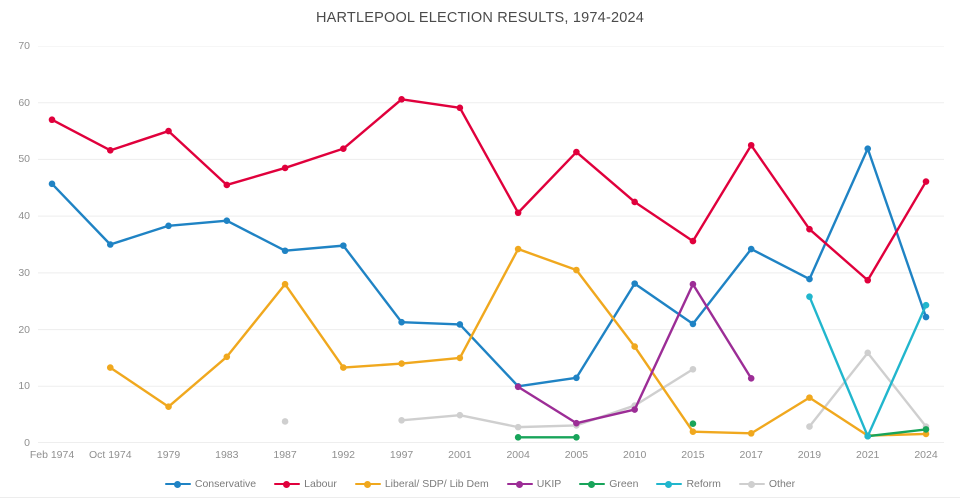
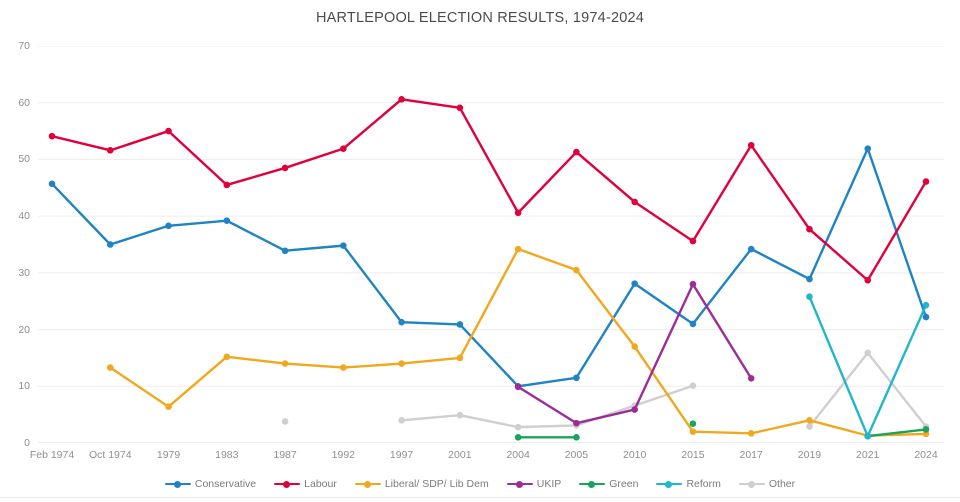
Labour/Feb 1974: 57 -> 54
Liberal/ SDP/ Lib Dem/1987: 28 -> 14
Other/2015: 13 -> 10
Liberal/ SDP/ Lib Dem/2019: 8 -> 4
